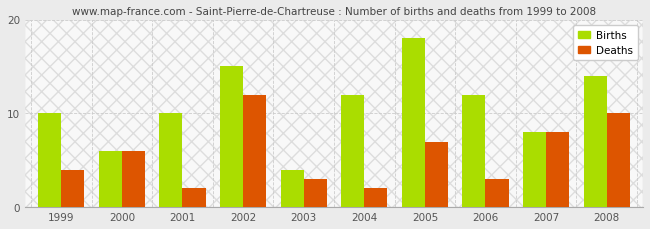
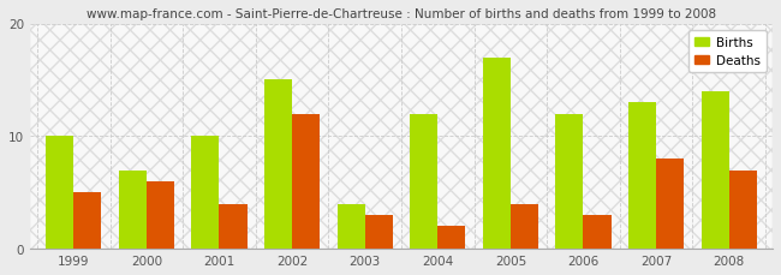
Deaths/1999: 4 -> 5
Births/2000: 6 -> 7
Deaths/2001: 2 -> 4
Births/2005: 18 -> 17
Deaths/2005: 7 -> 4
Births/2007: 8 -> 13
Deaths/2008: 10 -> 7
